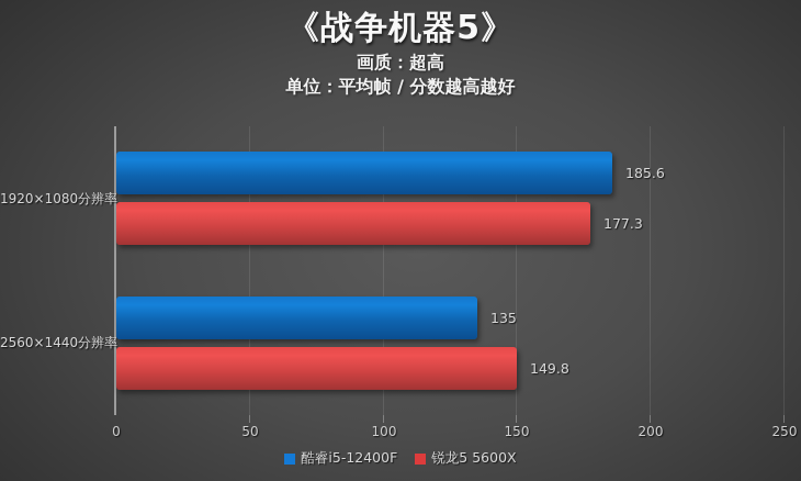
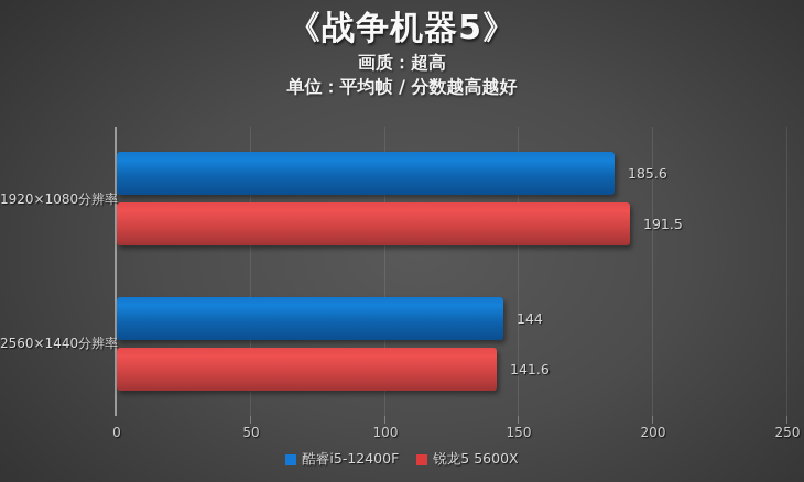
锐龙5 5600X/1920×1080分辨率: 177.3 -> 191.5
酷睿i5-12400F/2560×1440分辨率: 135 -> 144
锐龙5 5600X/2560×1440分辨率: 149.8 -> 141.6
